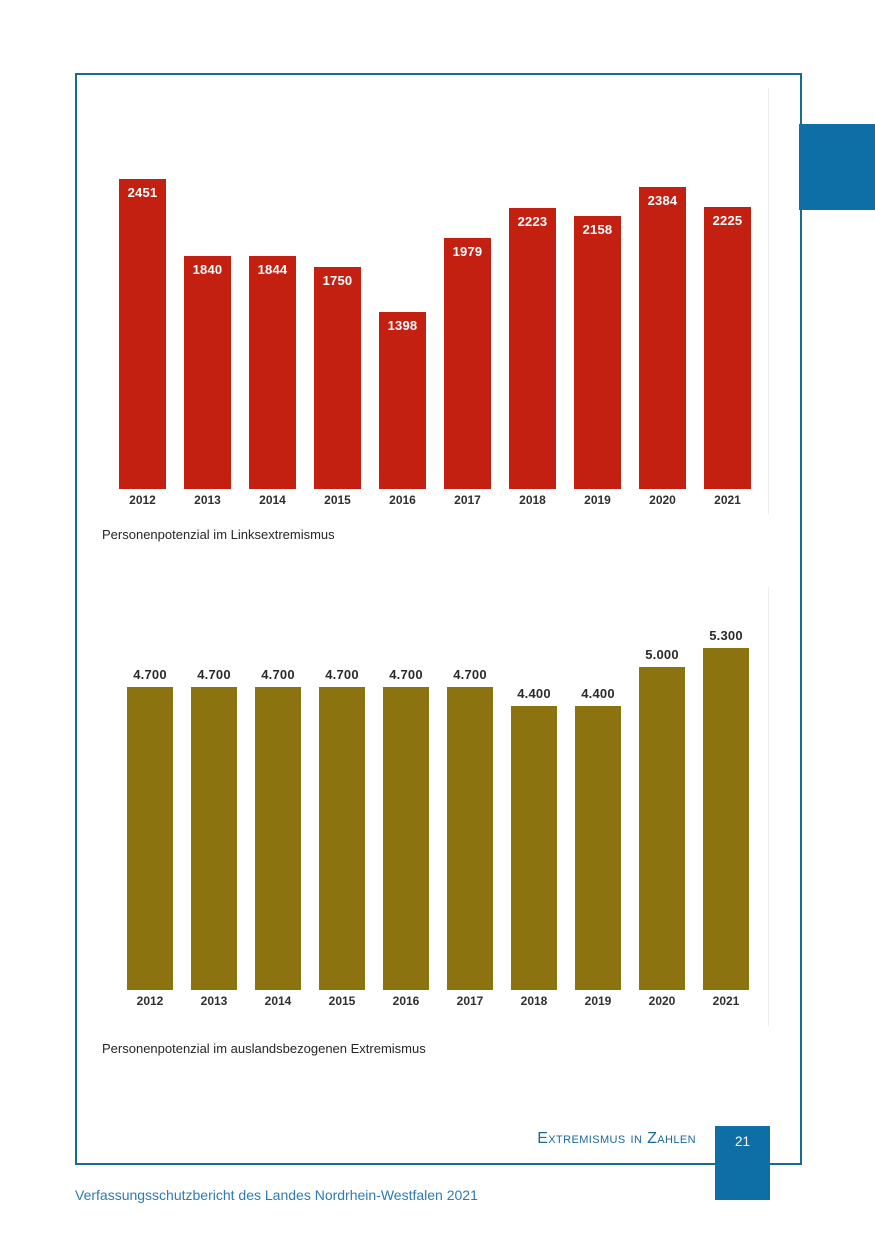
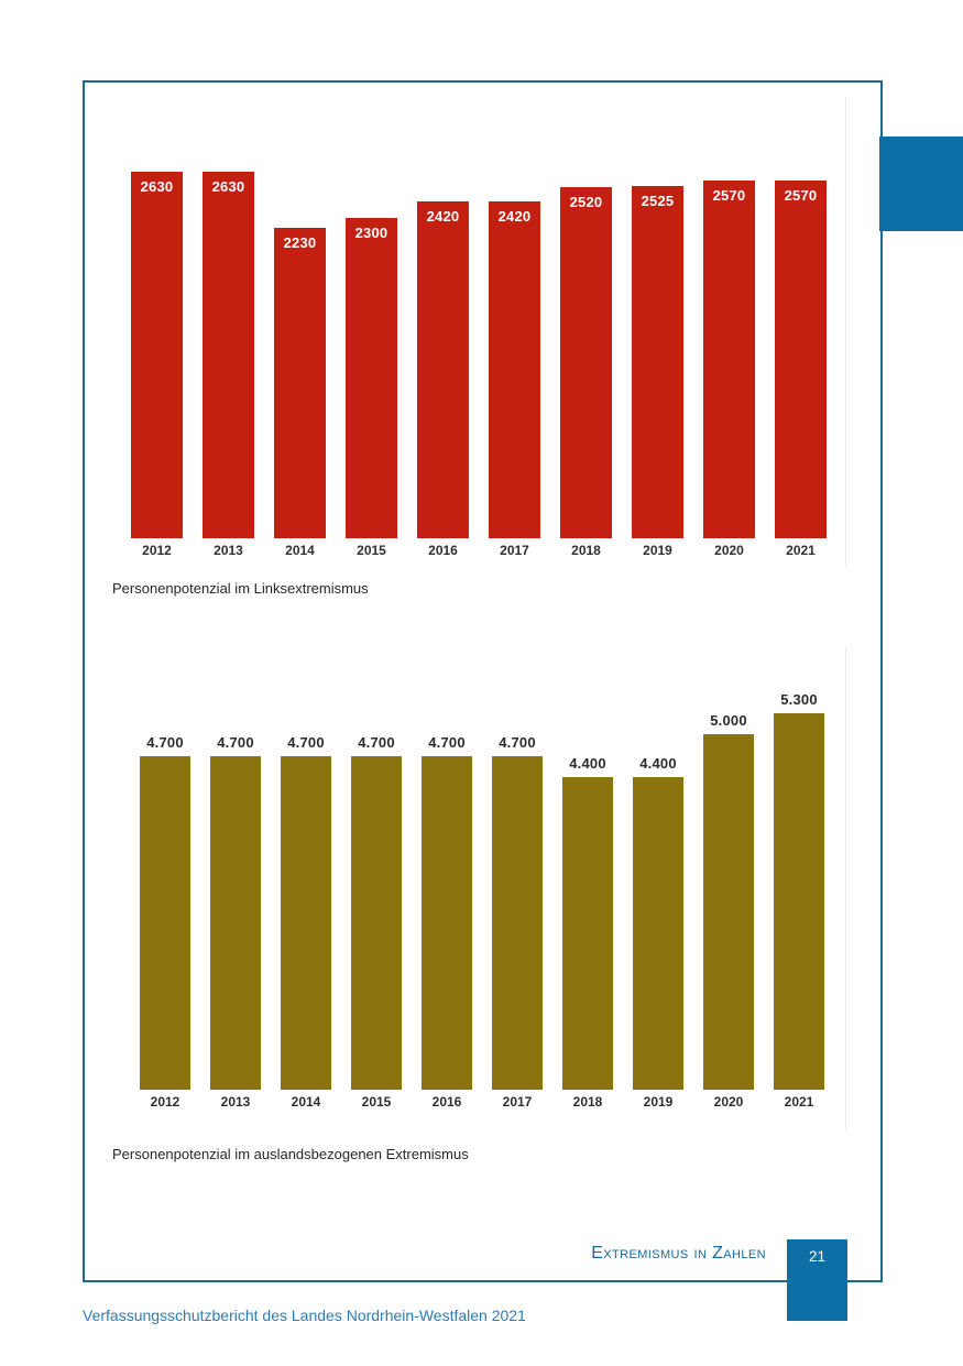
Personenpotenzial im Linksextremismus/2012: 2451 -> 2630
Personenpotenzial im Linksextremismus/2013: 1840 -> 2630
Personenpotenzial im Linksextremismus/2014: 1844 -> 2230
Personenpotenzial im Linksextremismus/2015: 1750 -> 2300
Personenpotenzial im Linksextremismus/2016: 1398 -> 2420
Personenpotenzial im Linksextremismus/2017: 1979 -> 2420
Personenpotenzial im Linksextremismus/2018: 2223 -> 2520
Personenpotenzial im Linksextremismus/2019: 2158 -> 2525
Personenpotenzial im Linksextremismus/2020: 2384 -> 2570
Personenpotenzial im Linksextremismus/2021: 2225 -> 2570
